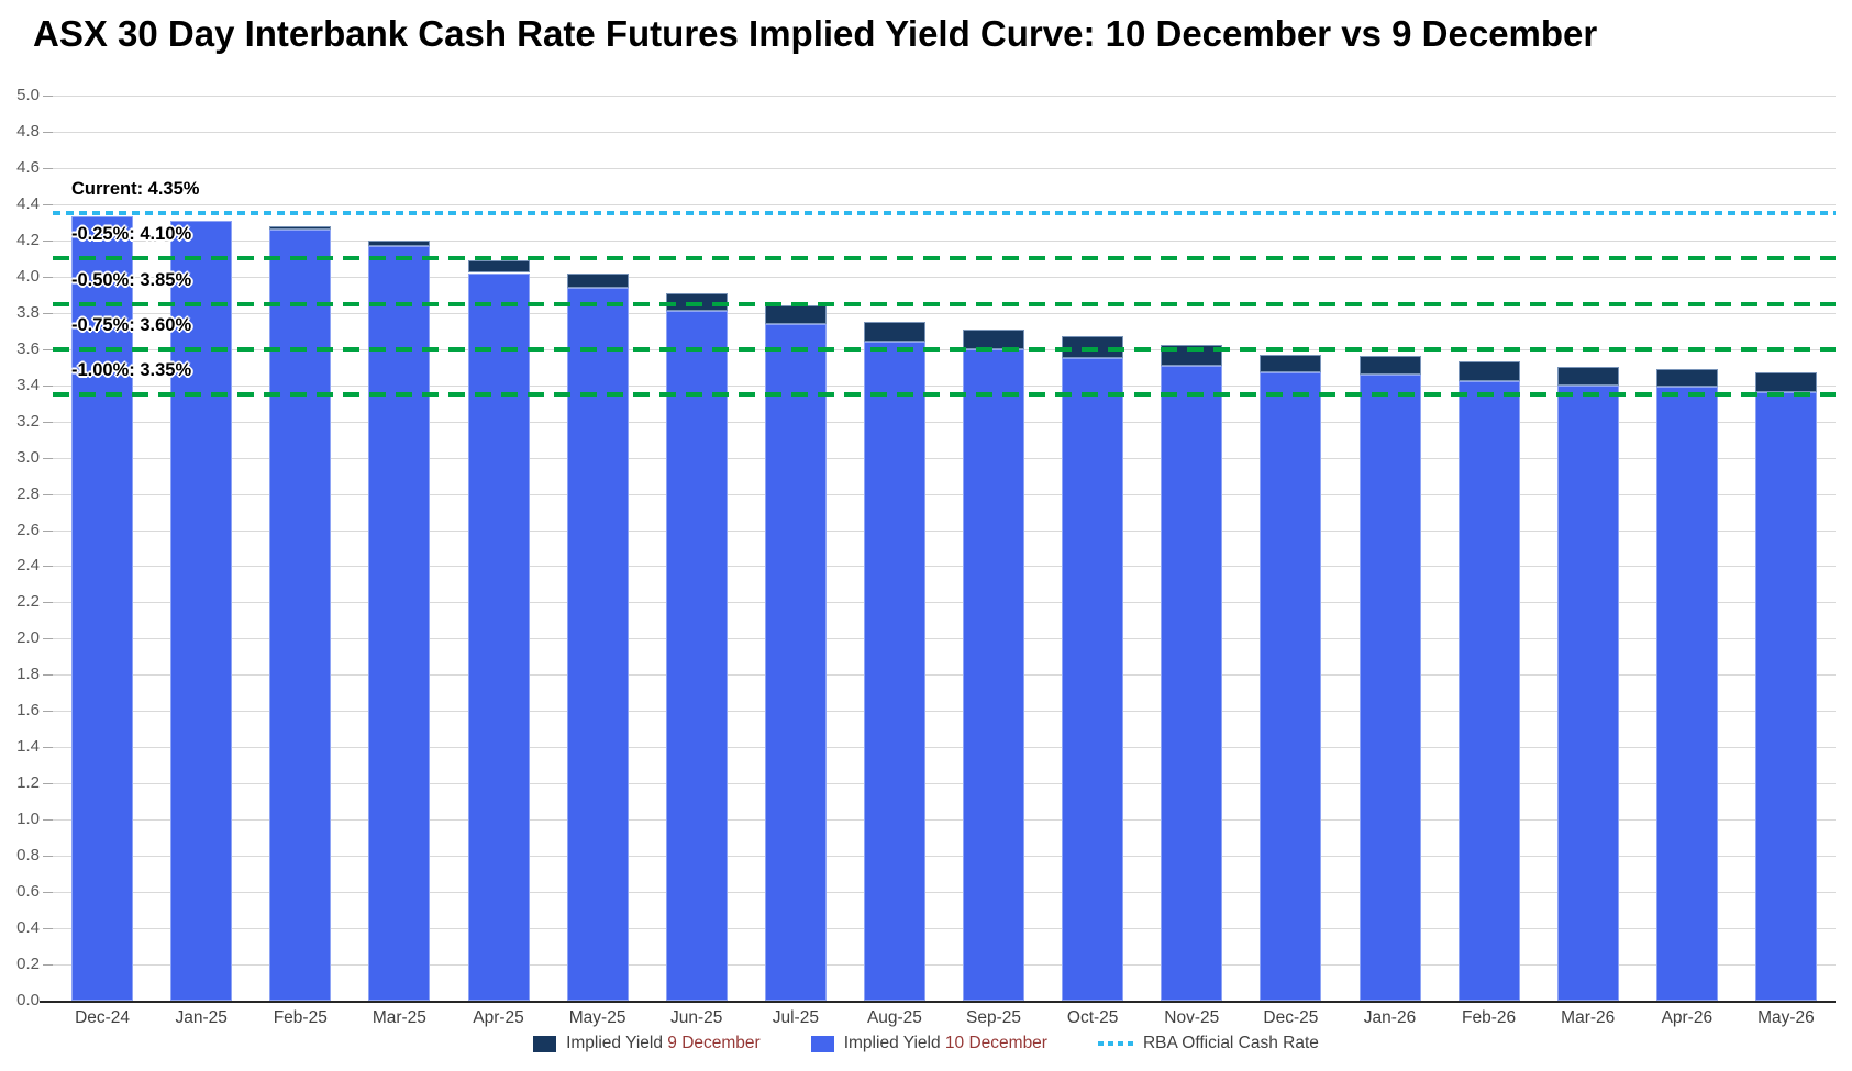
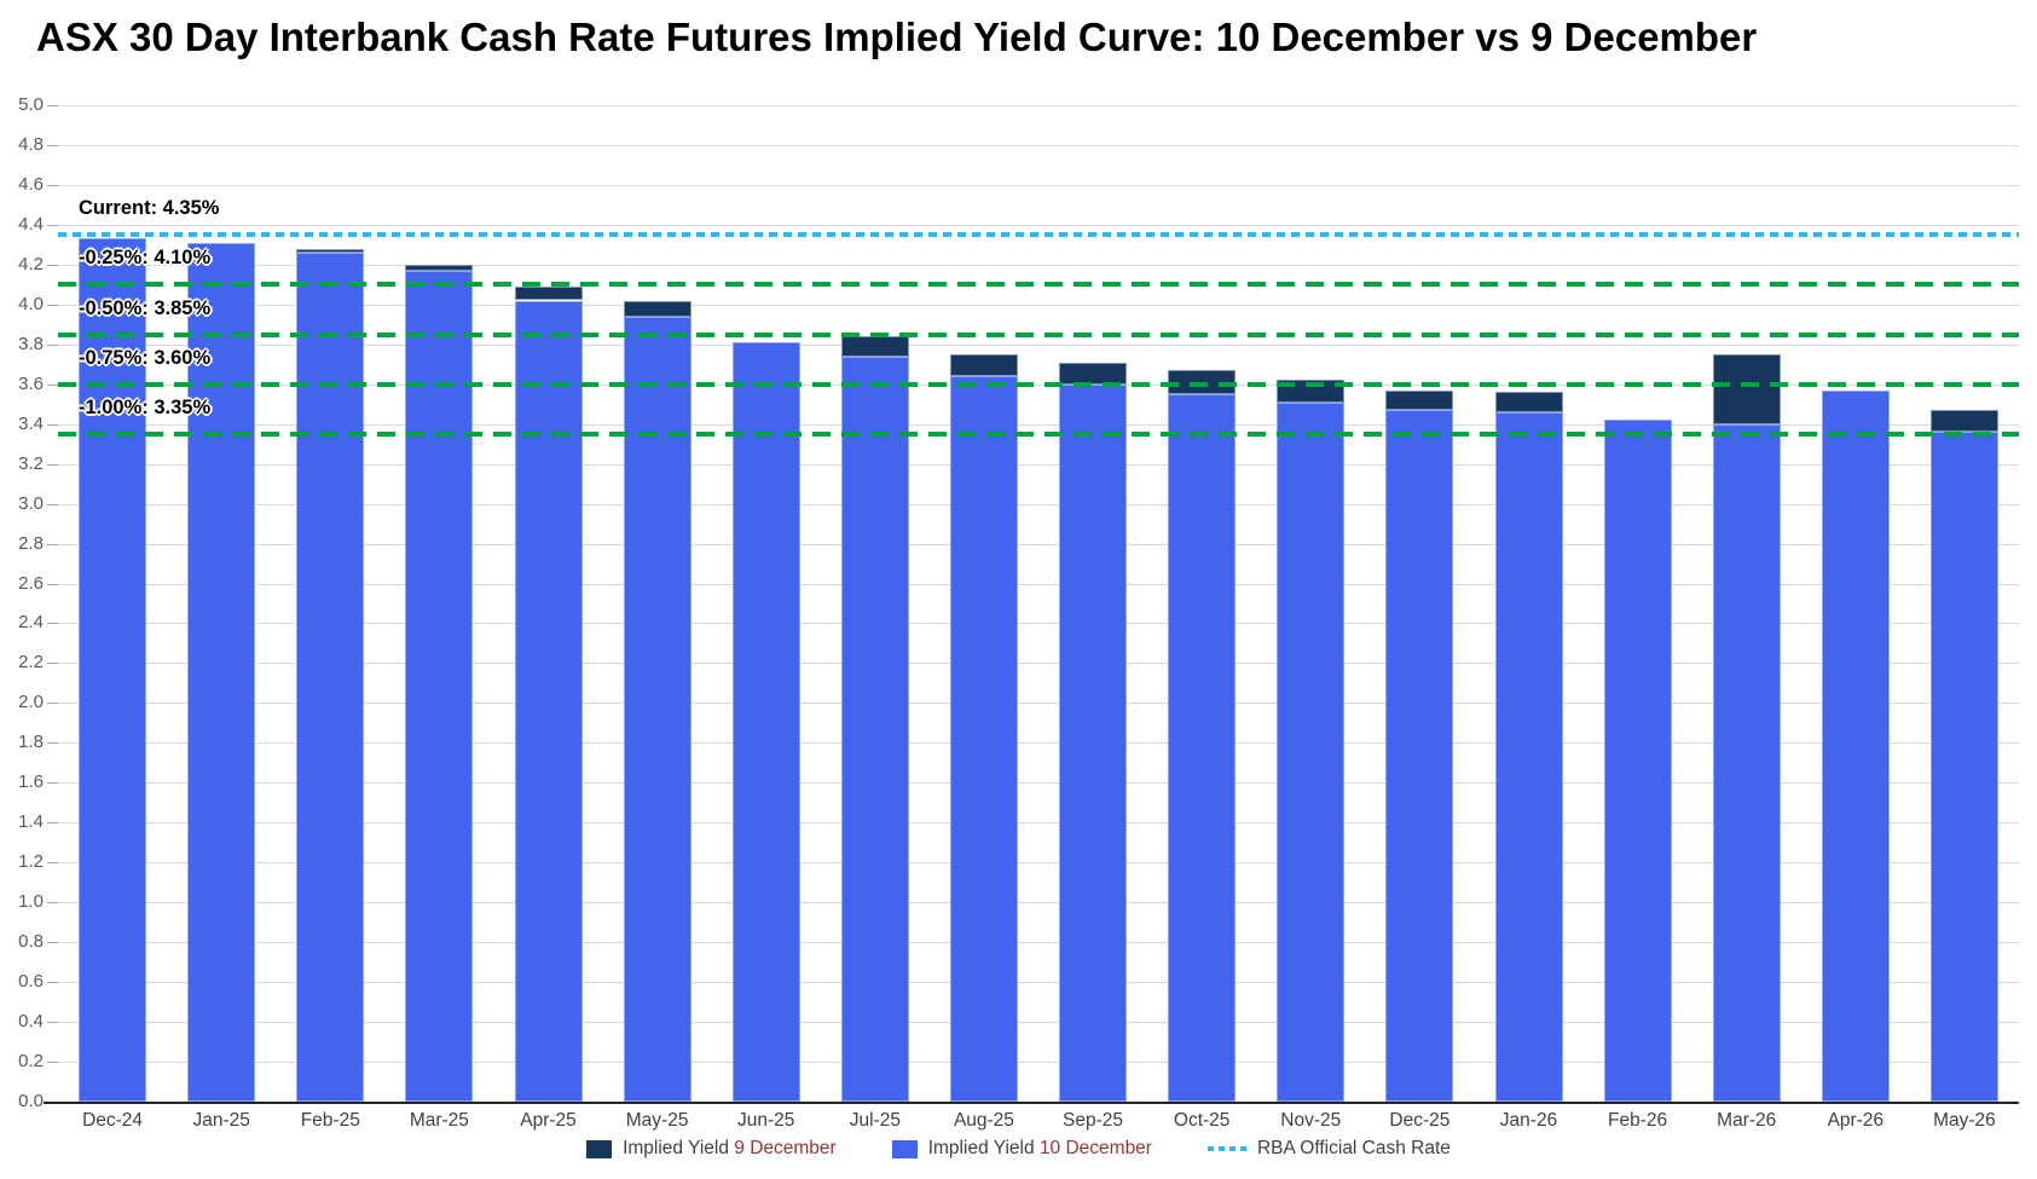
Implied Yield 9 December/Jun-25: 3.91 -> 2.87
Implied Yield 9 December/Feb-26: 3.53 -> 3.27
Implied Yield 9 December/Mar-26: 3.50 -> 3.75
Implied Yield 10 December/Apr-26: 3.39 -> 3.57
